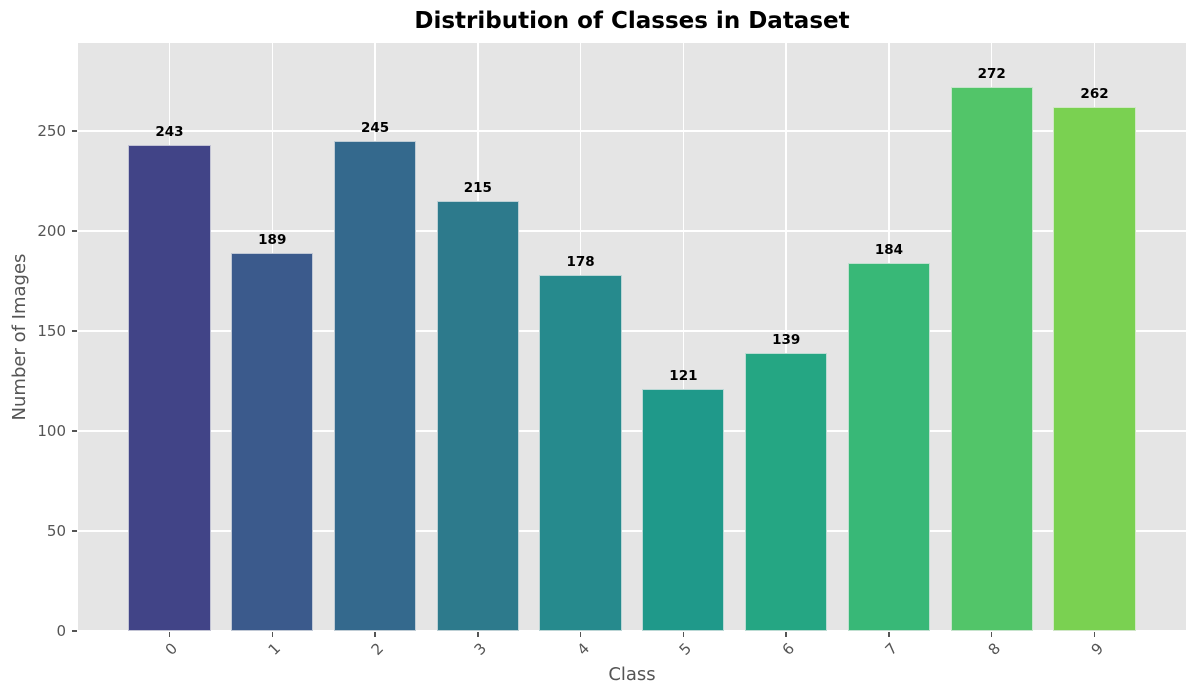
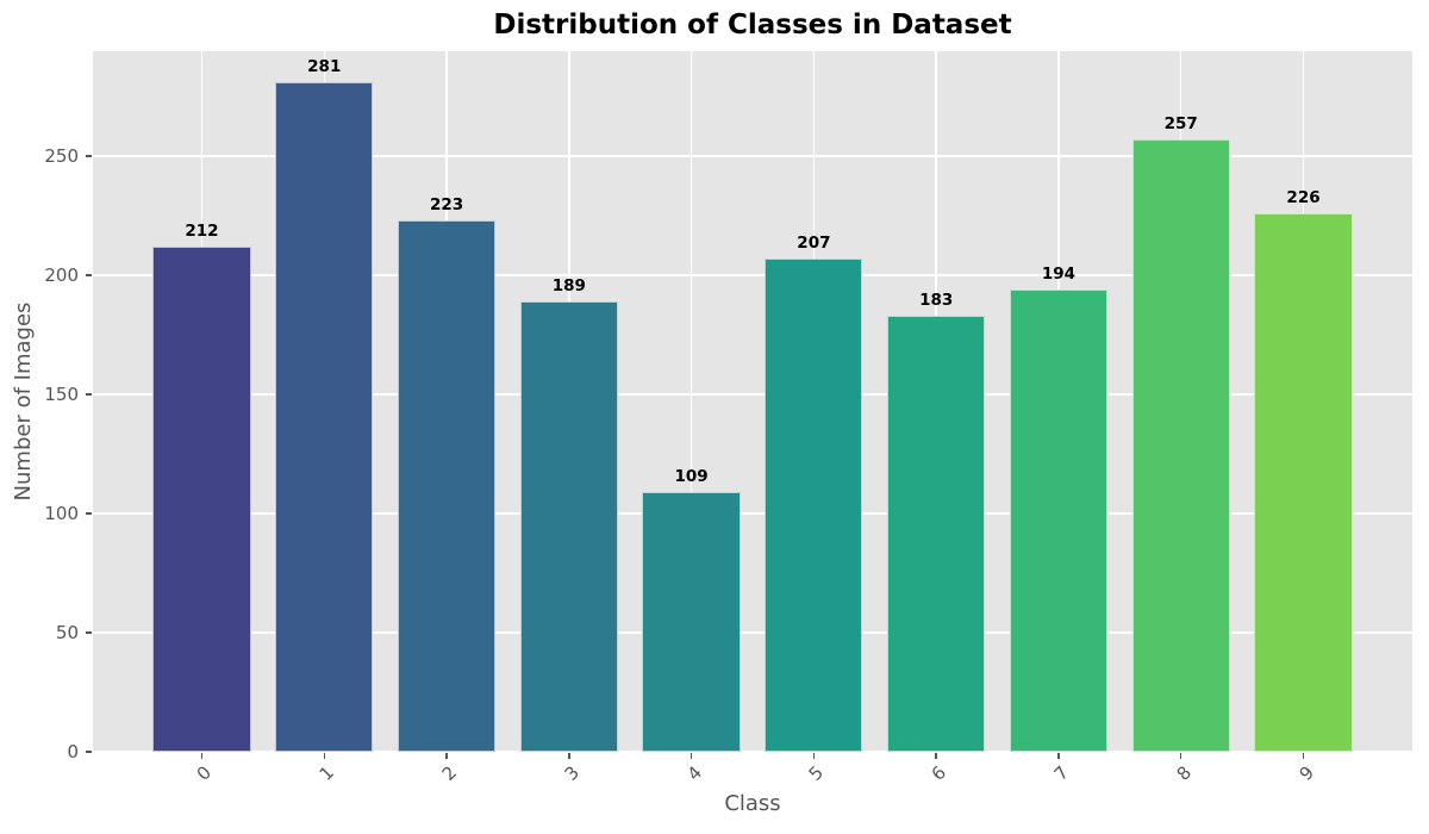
0: 243 -> 212
1: 189 -> 281
2: 245 -> 223
3: 215 -> 189
4: 178 -> 109
5: 121 -> 207
6: 139 -> 183
7: 184 -> 194
8: 272 -> 257
9: 262 -> 226
